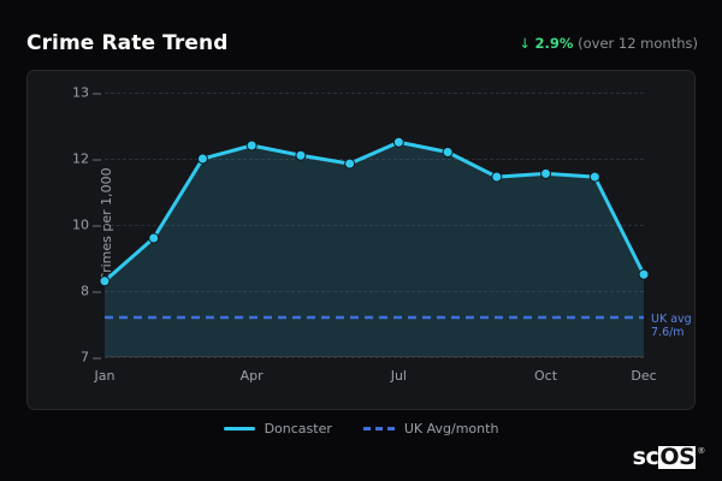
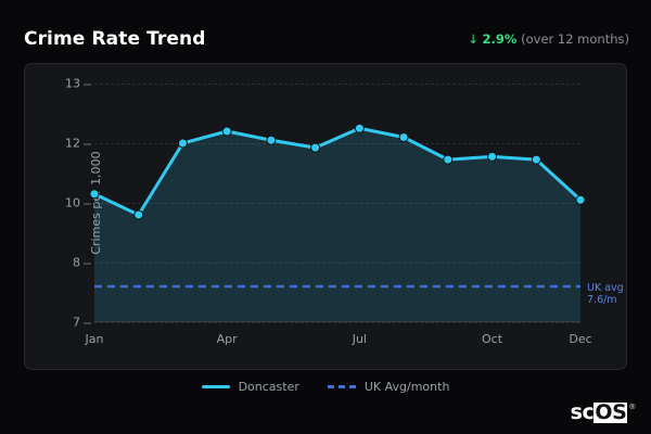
Jan: 8.3 -> 10.3
Dec: 8.5 -> 10.1
